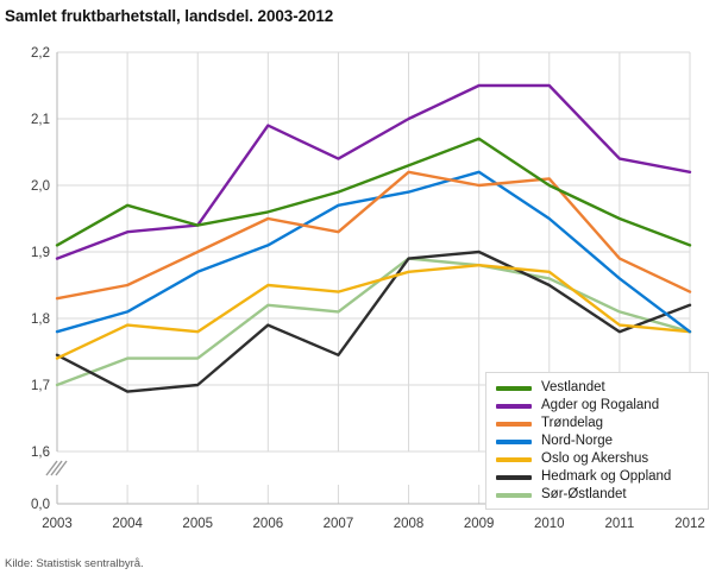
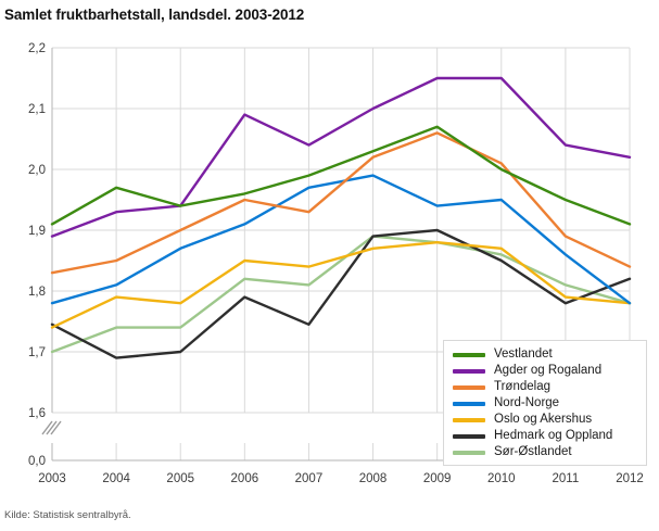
Trøndelag/2009: 2,00 -> 2,06
Nord-Norge/2009: 2,02 -> 1,94
